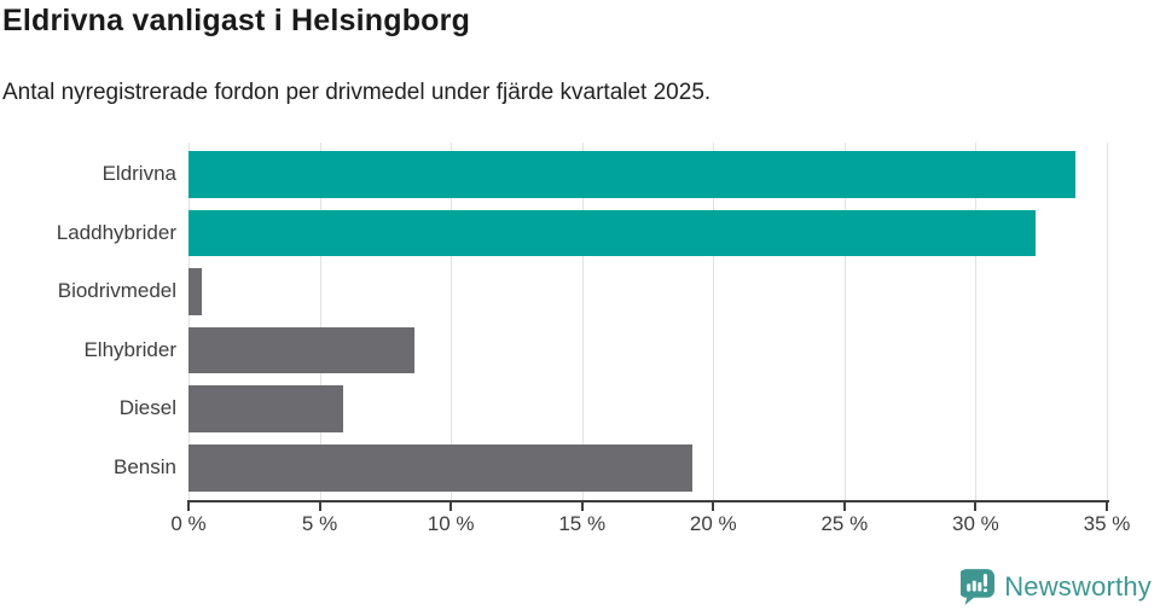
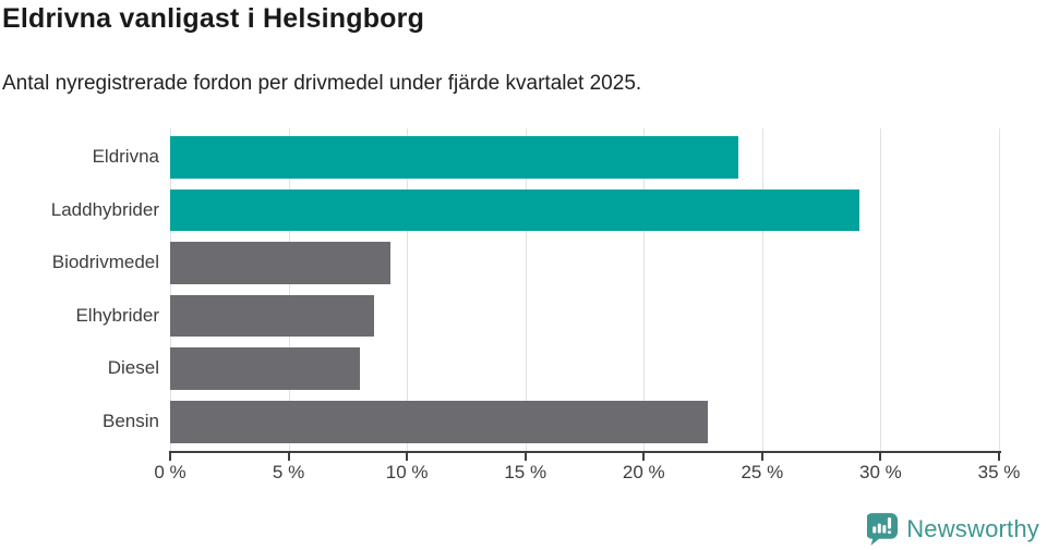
Eldrivna: 33.8% -> 24.0%
Laddhybrider: 32.3% -> 29.1%
Biodrivmedel: 0.5% -> 9.3%
Diesel: 5.9% -> 8.0%
Bensin: 19.2% -> 22.7%
